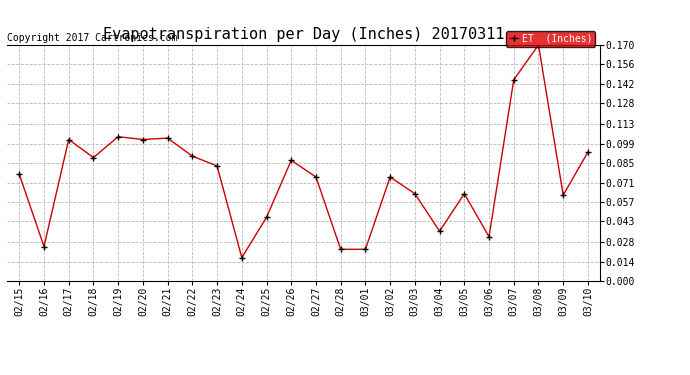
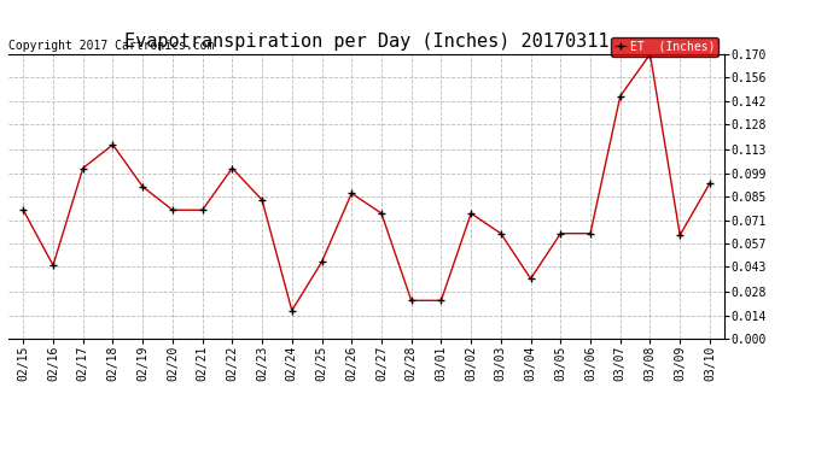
02/16: 0.025 -> 0.044
02/18: 0.089 -> 0.116
02/19: 0.104 -> 0.091
02/20: 0.102 -> 0.077
02/21: 0.103 -> 0.077
02/22: 0.090 -> 0.102
03/06: 0.032 -> 0.063
